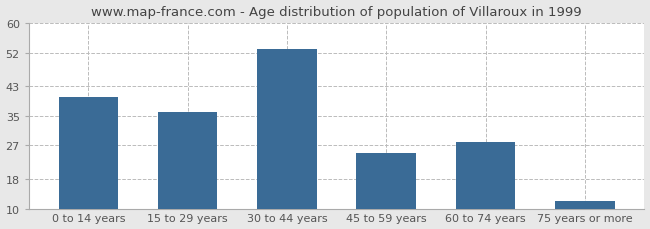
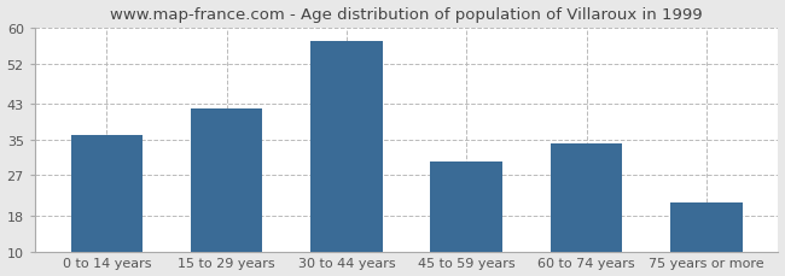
0 to 14 years: 40 -> 36
15 to 29 years: 36 -> 42
30 to 44 years: 53 -> 57
45 to 59 years: 25 -> 30
60 to 74 years: 28 -> 34
75 years or more: 12 -> 21
